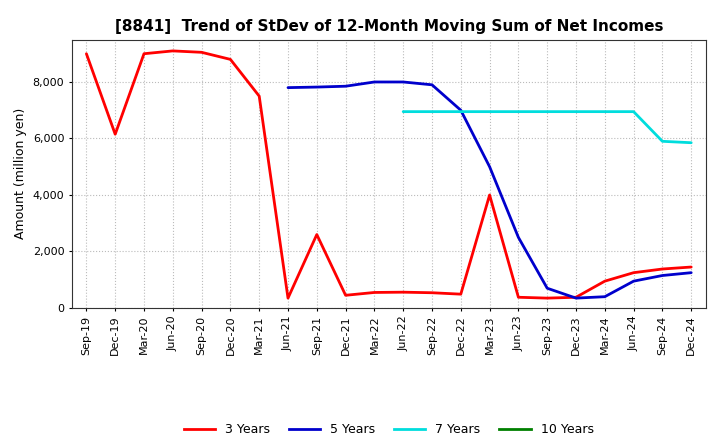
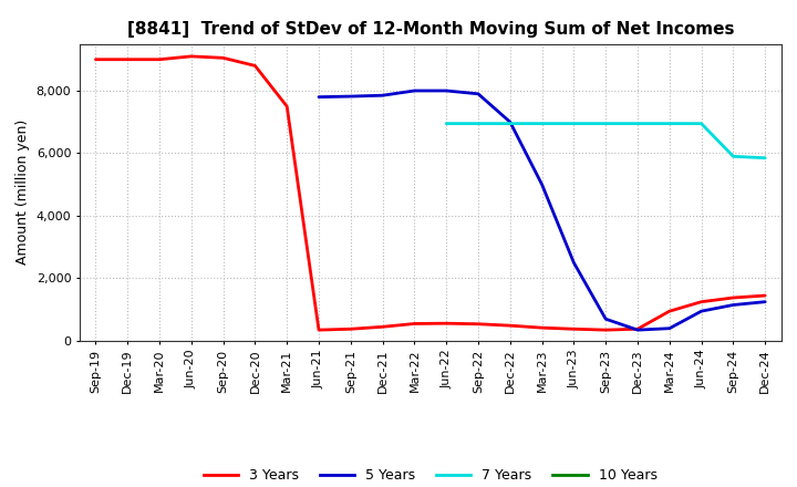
3 Years/Dec-19: 6,150 -> 9,000
3 Years/Sep-21: 2,600 -> 380
3 Years/Mar-23: 4,000 -> 420
